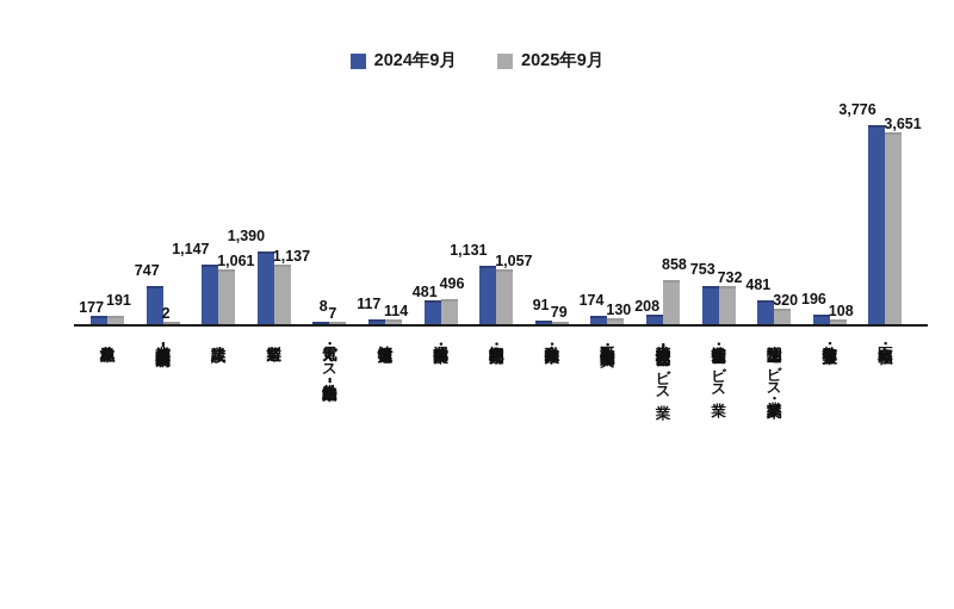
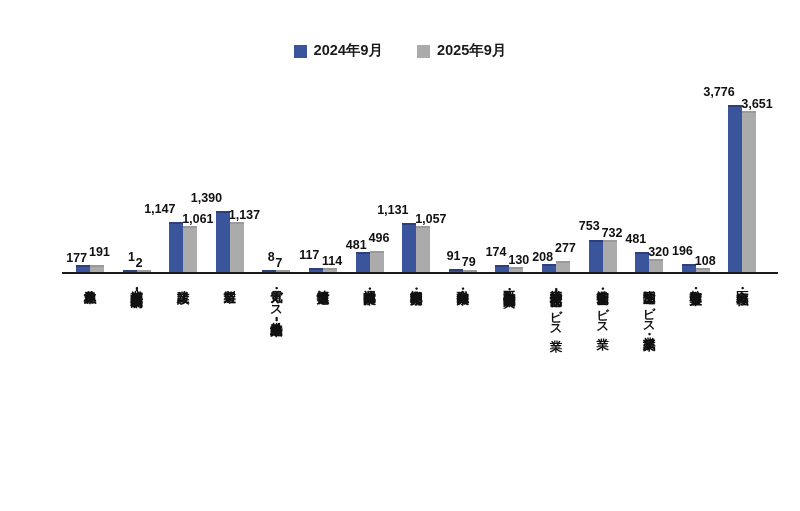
2024年9月/鉱業・採石業・砂利採取業: 747 -> 1
2025年9月/学術研究・専門・技術サービス業: 858 -> 277
